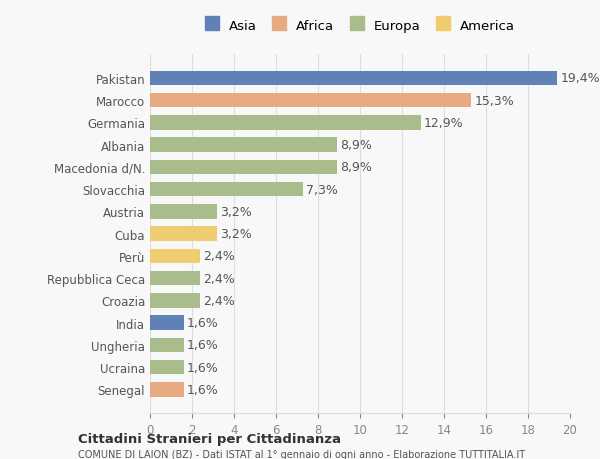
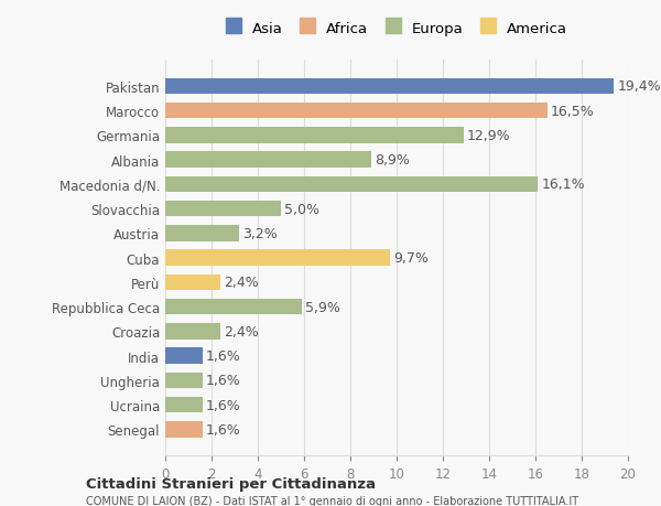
Marocco: 15,3% -> 16,5%
Macedonia d/N.: 8,9% -> 16,1%
Slovacchia: 7,3% -> 5,0%
Cuba: 3,2% -> 9,7%
Repubblica Ceca: 2,4% -> 5,9%
